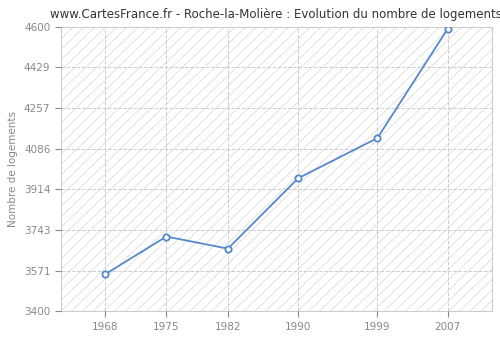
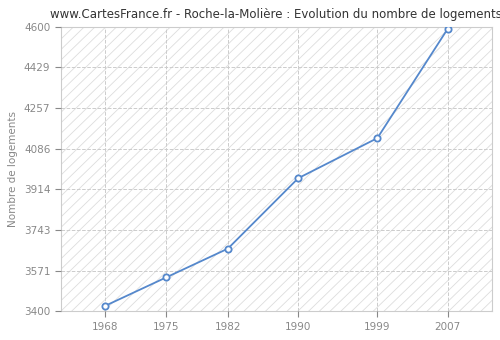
1968: 3555 -> 3422
1975: 3715 -> 3543
